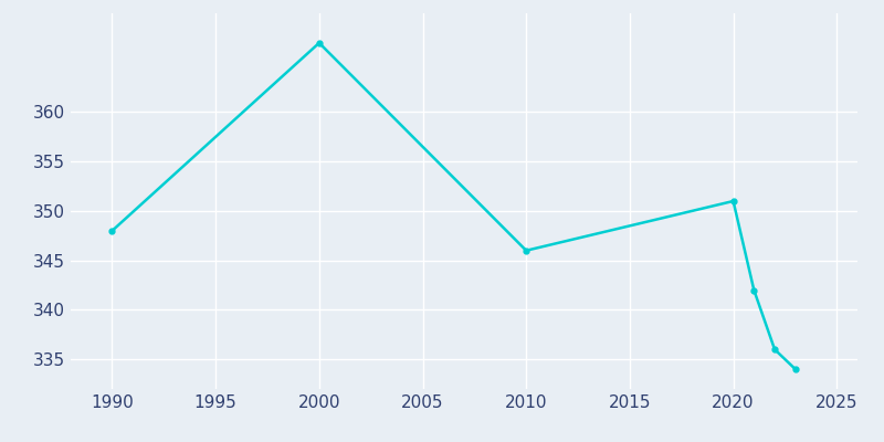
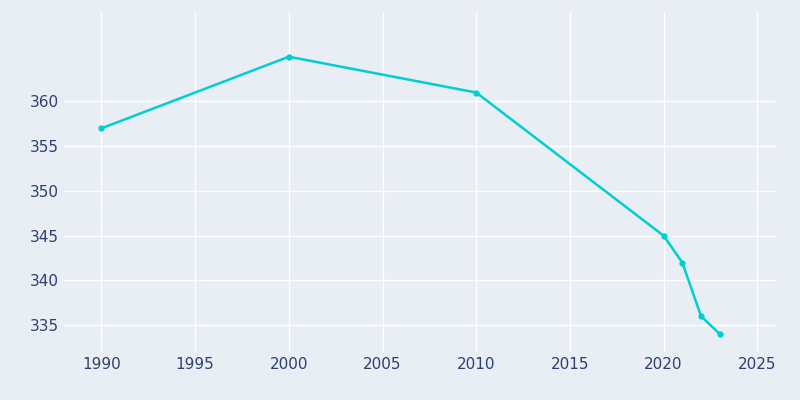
1990: 348 -> 357
2000: 367 -> 365
2010: 346 -> 361
2020: 351 -> 345
